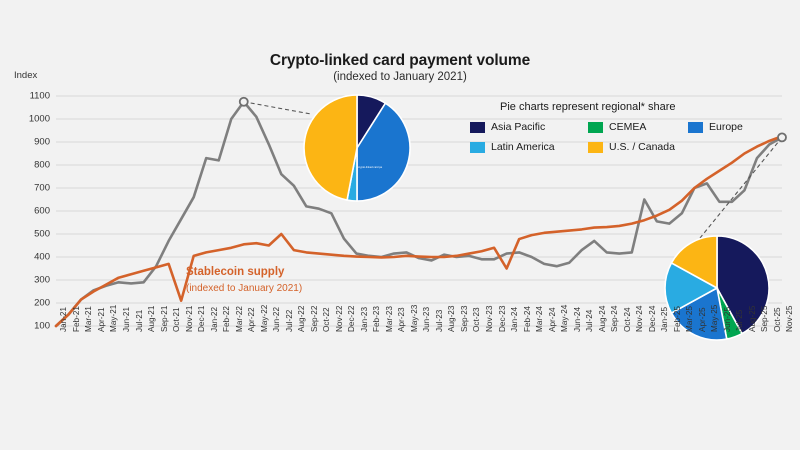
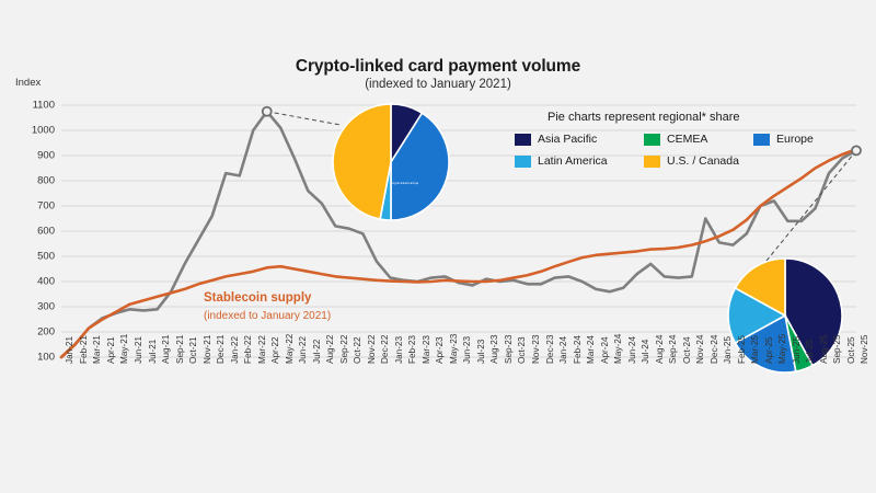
Stablecoin supply/Nov-21: 210 -> 390
Stablecoin supply/Jul-22: 500 -> 440
Stablecoin supply/Jan-24: 350 -> 460
